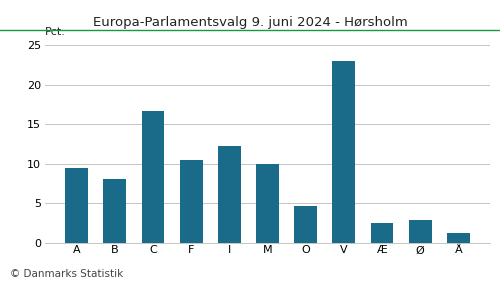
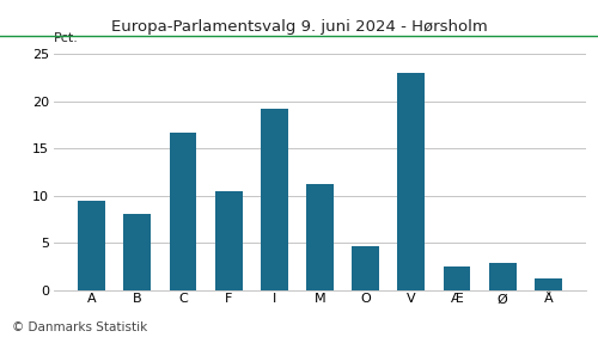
I: 12.2 -> 19.2
M: 10.0 -> 11.2
